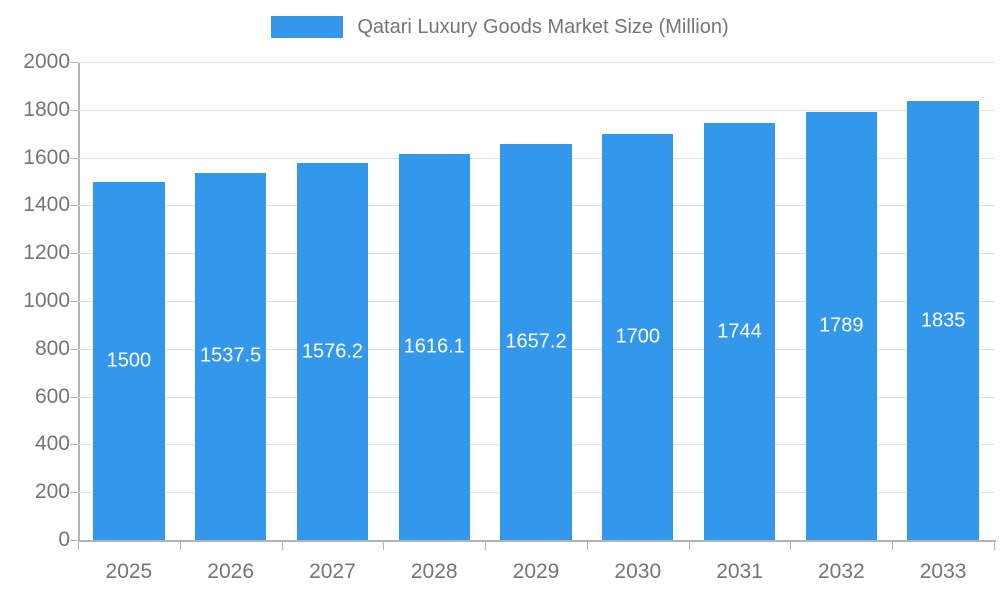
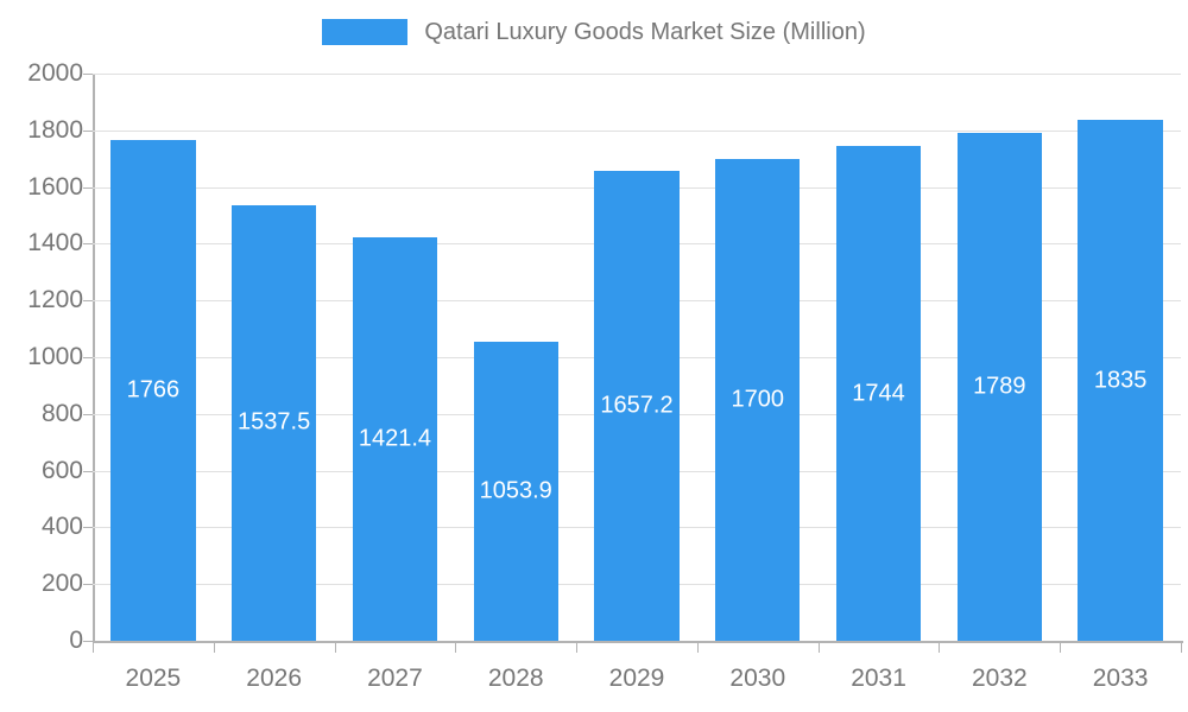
2025: 1500 -> 1766
2027: 1576.2 -> 1421.4
2028: 1616.1 -> 1053.9
